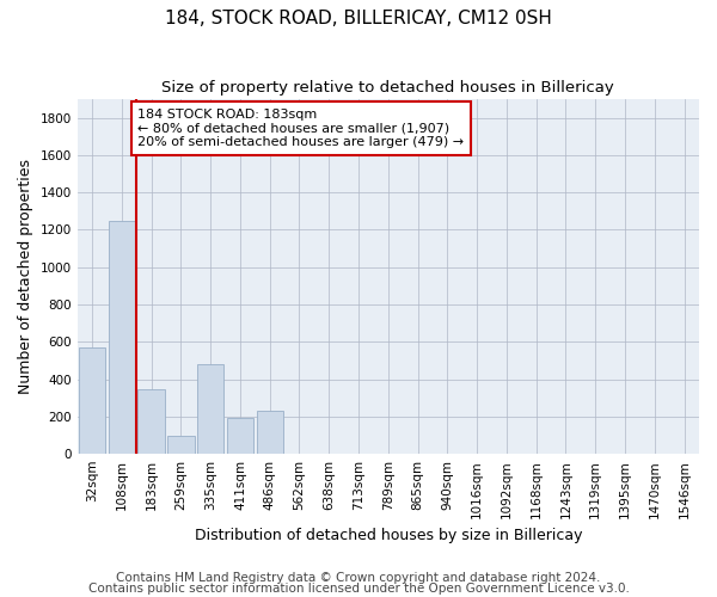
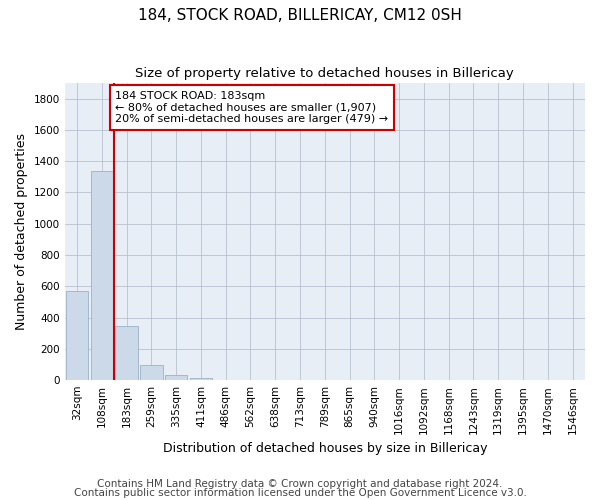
108sqm: 1250 -> 1340
335sqm: 480 -> 40
411sqm: 190 -> 10
486sqm: 230 -> 0
